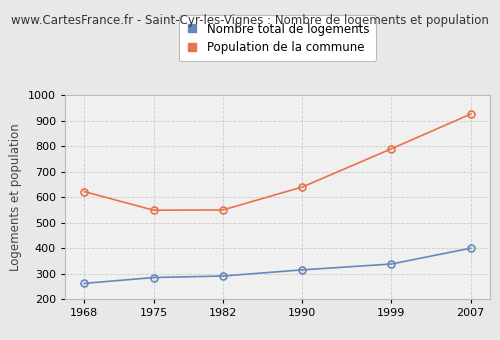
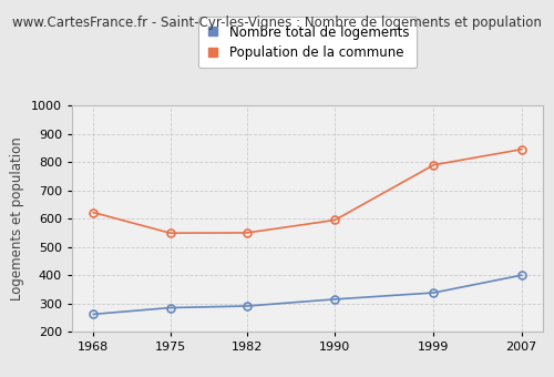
Population de la commune/1990: 640 -> 595
Population de la commune/2007: 926 -> 845
